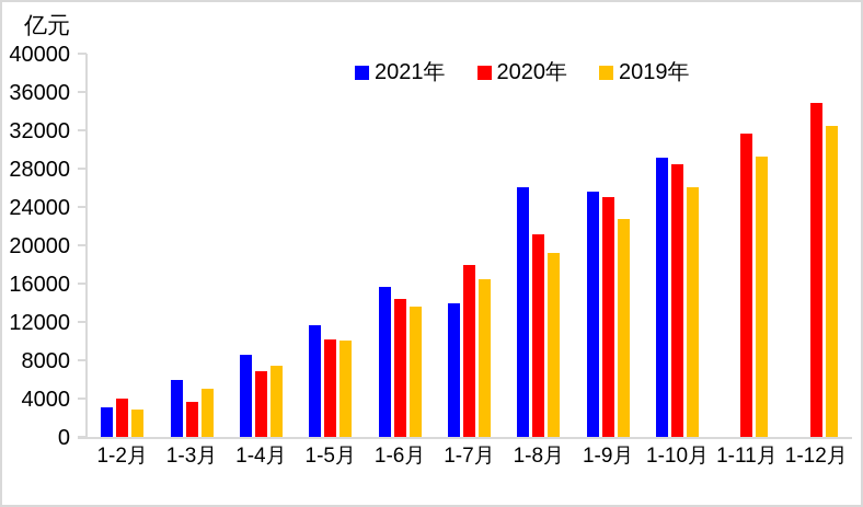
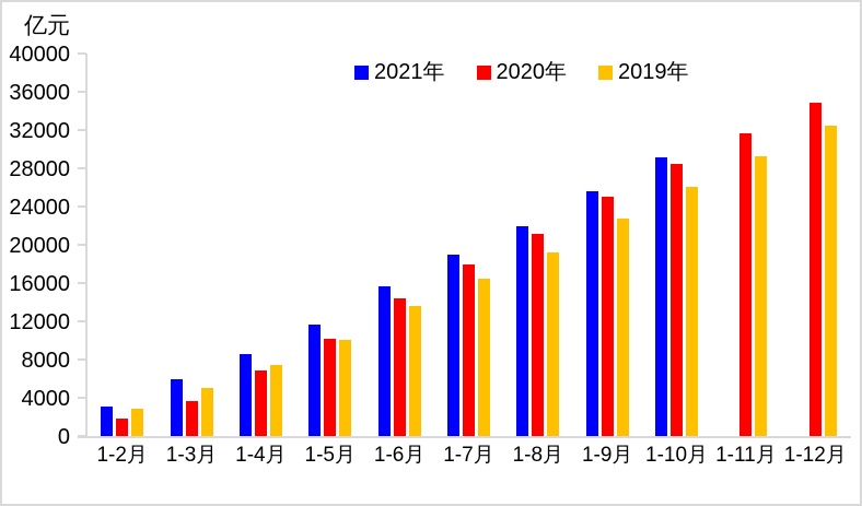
2020年/1-2月: 4000 -> 2000
2021年/1-7月: 14000 -> 19000
2021年/1-8月: 26000 -> 22000
